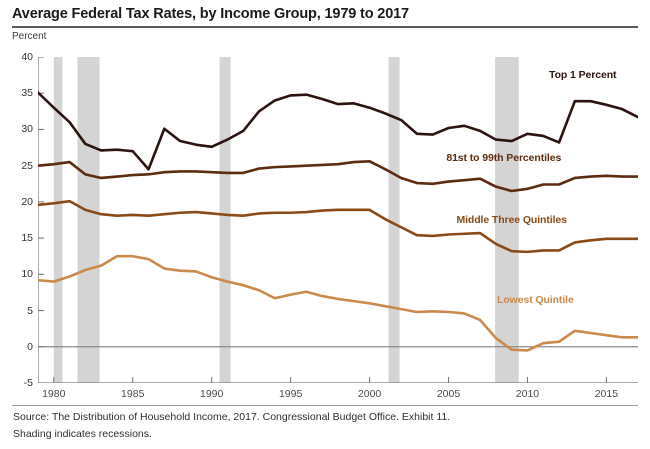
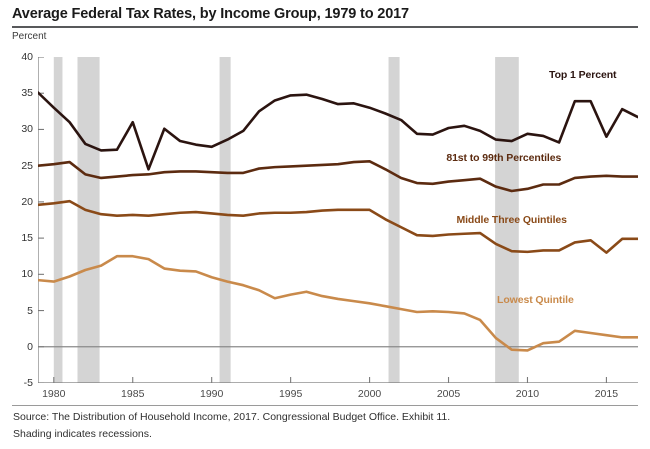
Top 1 Percent/1985: 27 -> 31
Top 1 Percent/2015: 33 -> 29
Middle Three Quintiles/2015: 15 -> 13
